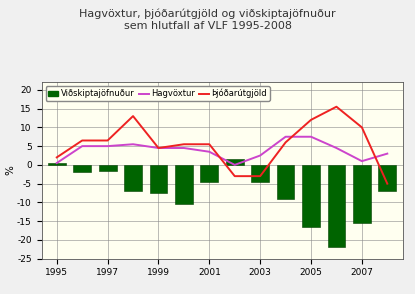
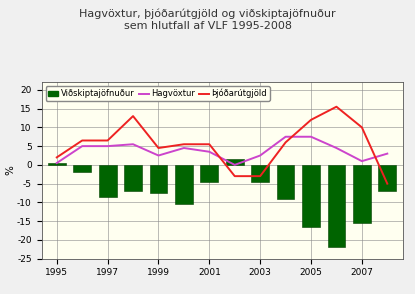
Viðskiptajöfnuður/1997: -1.5 -> -8.5
Hagvöxtur/1999: 4.5 -> 2.5
